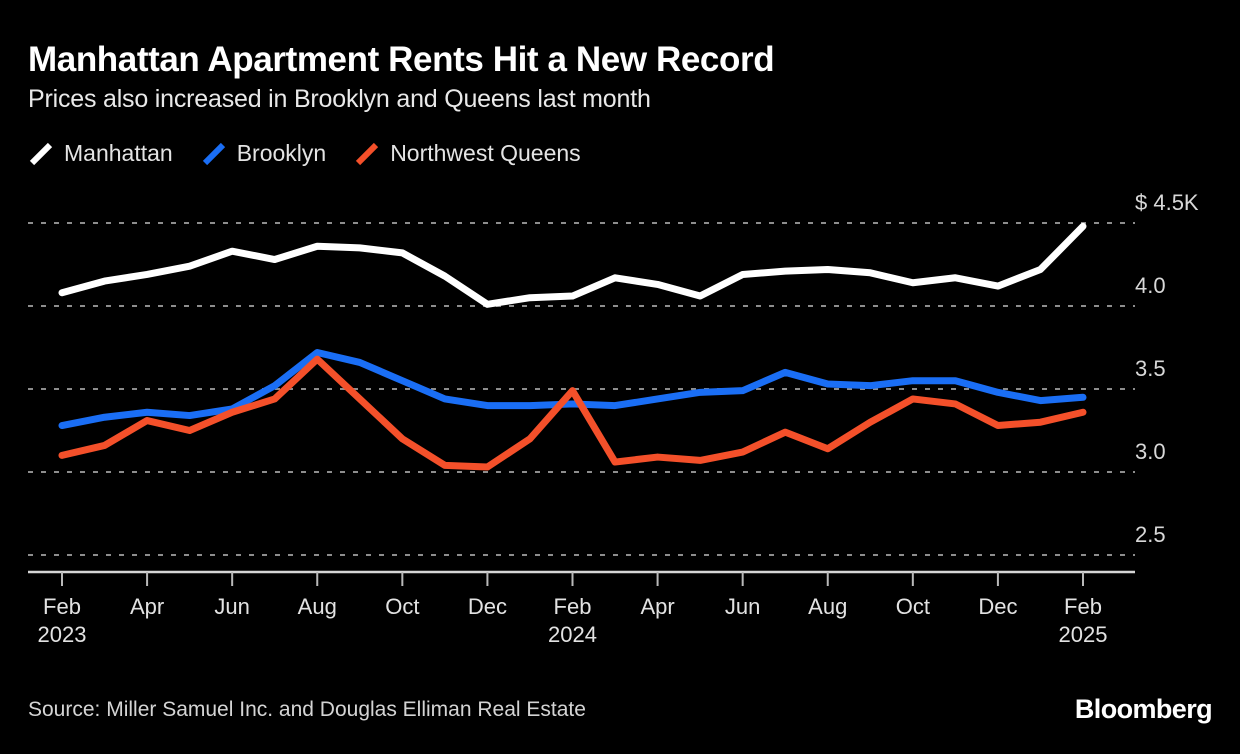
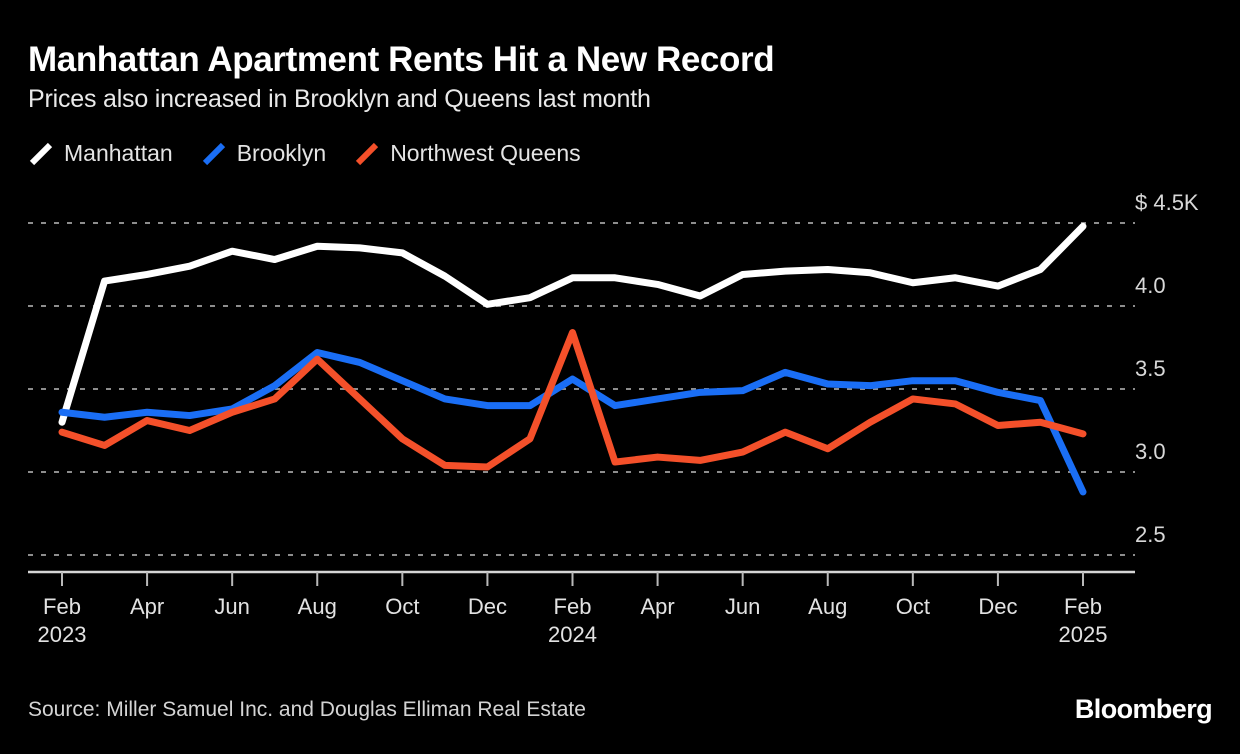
Manhattan/Feb 2023: 4.08 -> 3.30
Brooklyn/Feb 2023: 3.28 -> 3.36
Northwest Queens/Feb 2023: 3.10 -> 3.24
Manhattan/Feb 2024: 4.06 -> 4.17
Brooklyn/Feb 2024: 3.41 -> 3.56
Northwest Queens/Feb 2024: 3.49 -> 3.84
Brooklyn/Feb 2025: 3.45 -> 2.88
Northwest Queens/Feb 2025: 3.36 -> 3.23
